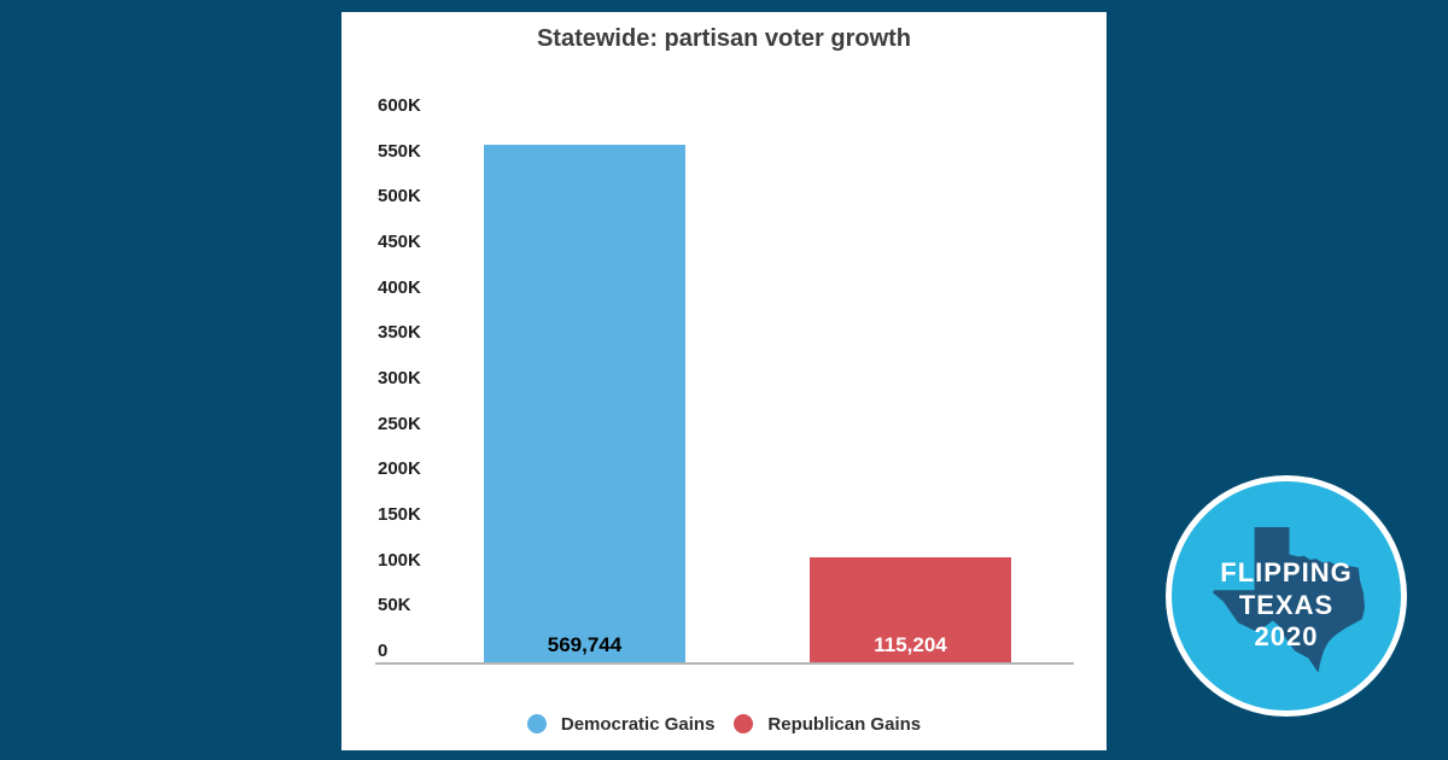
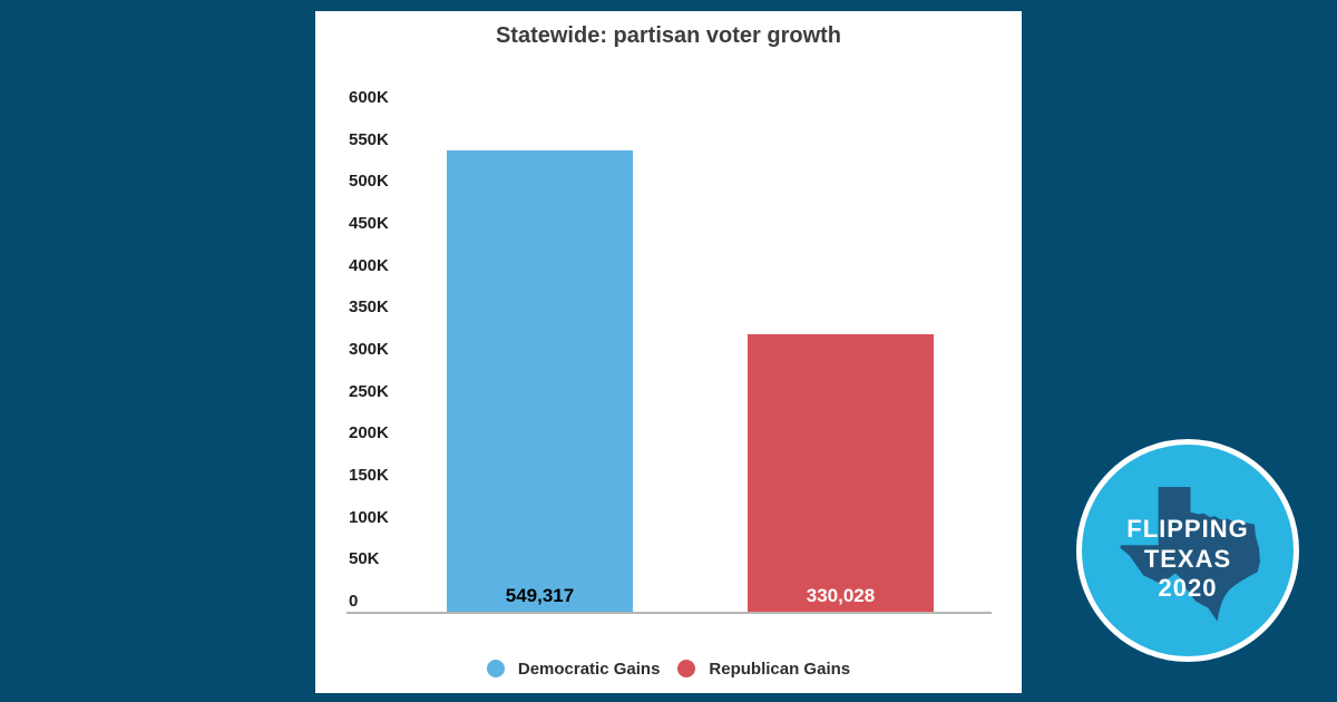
Democratic Gains: 569,744 -> 549,317
Republican Gains: 115,204 -> 330,028
